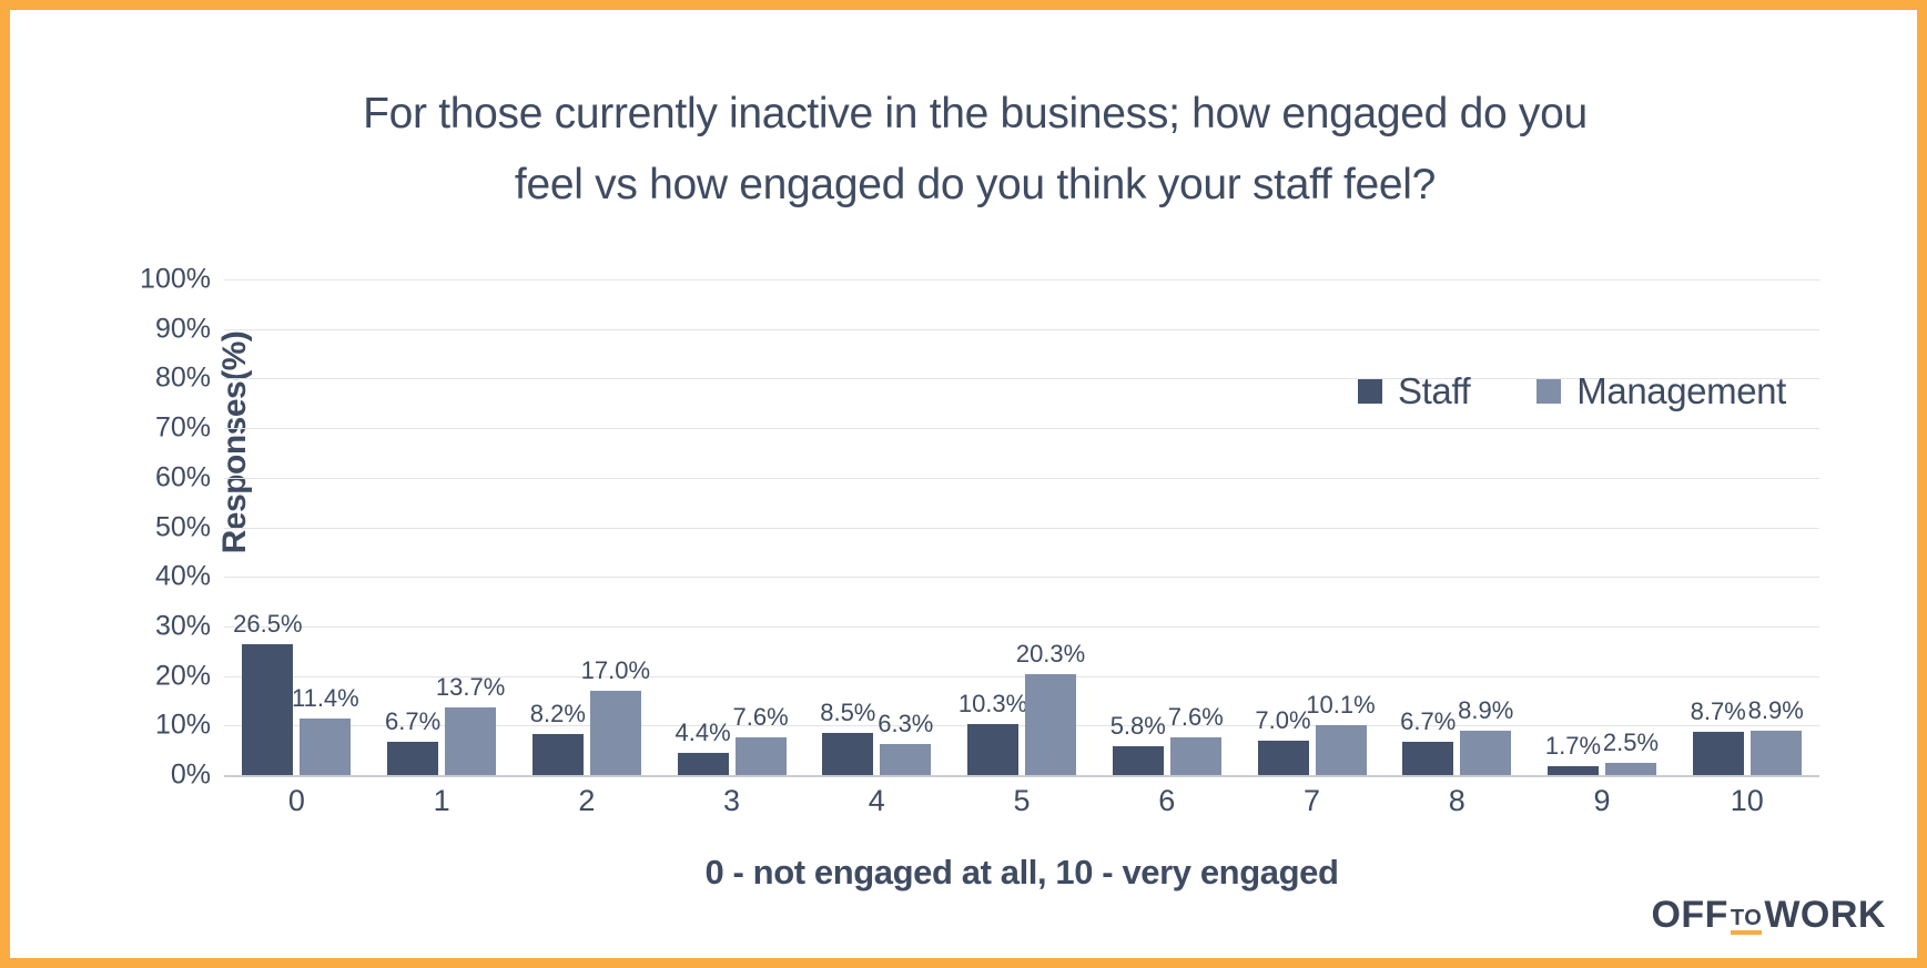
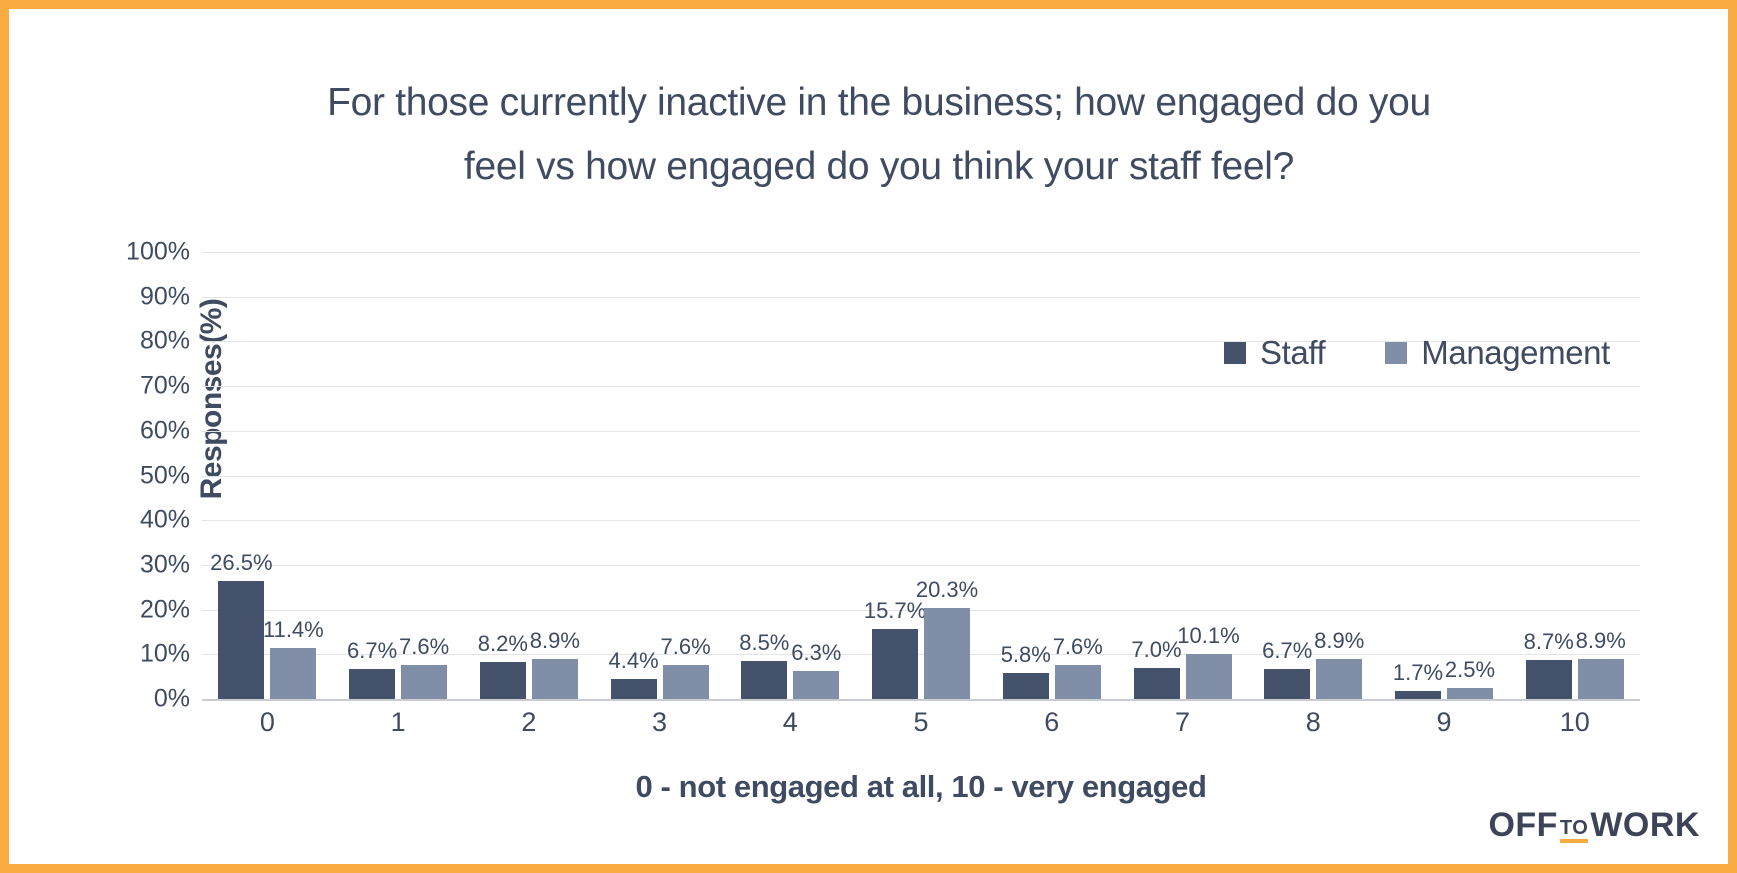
Management/1: 13.7% -> 7.6%
Management/2: 17.0% -> 8.9%
Staff/5: 10.3% -> 15.7%
